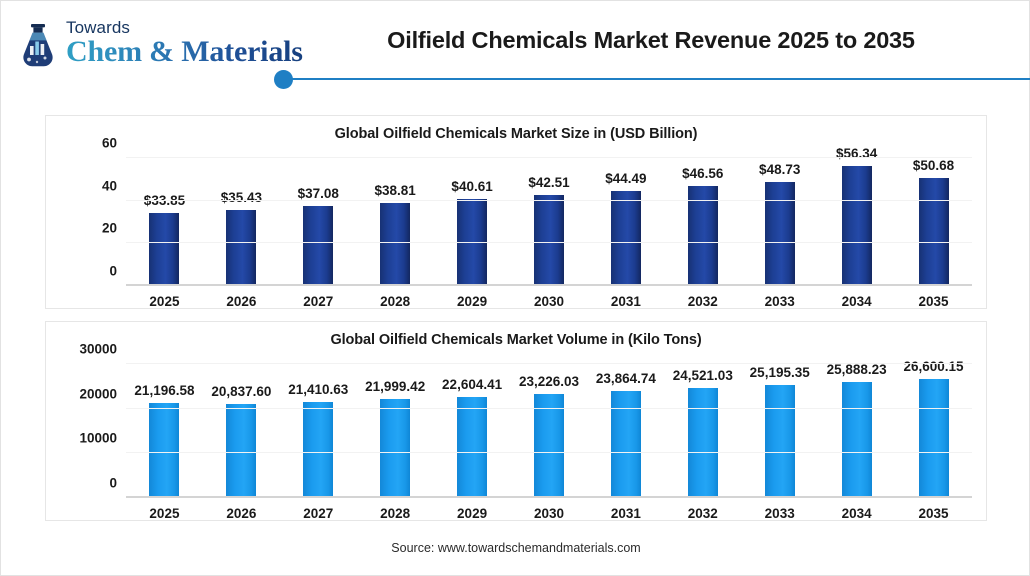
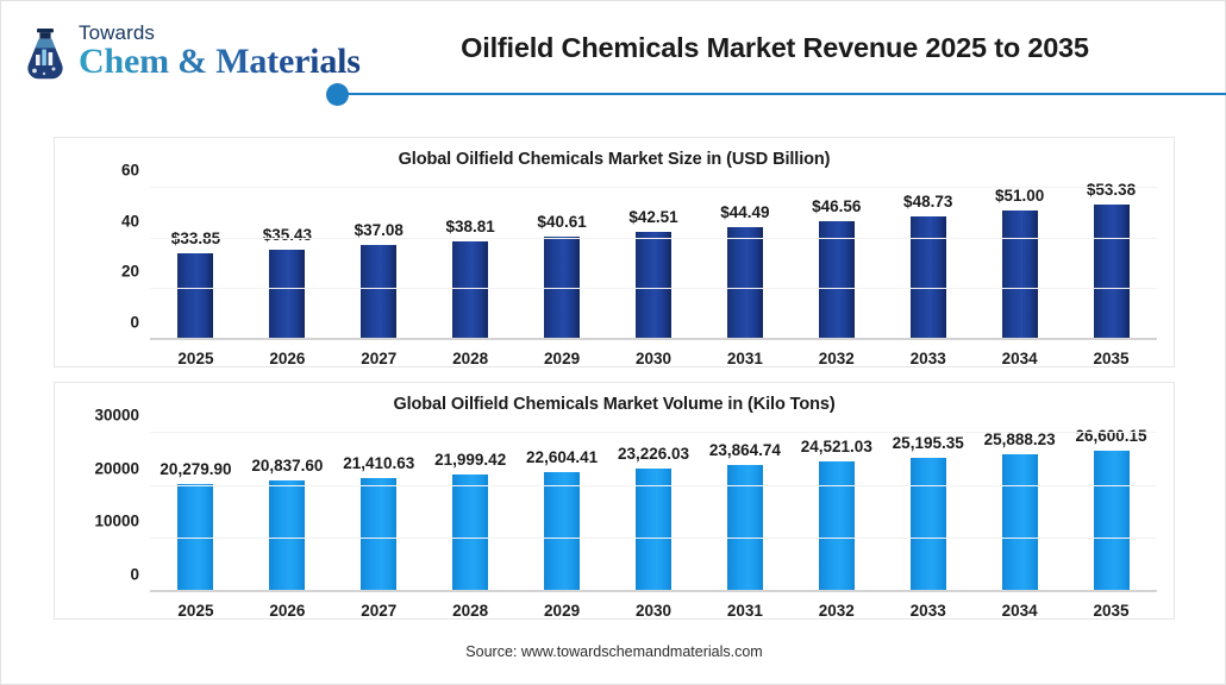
Global Oilfield Chemicals Market Size in (USD Billion)/2034: $56.34 -> $51.00
Global Oilfield Chemicals Market Size in (USD Billion)/2035: $50.68 -> $53.38
Global Oilfield Chemicals Market Volume in (Kilo Tons)/2025: 21,196.58 -> 20,279.90
